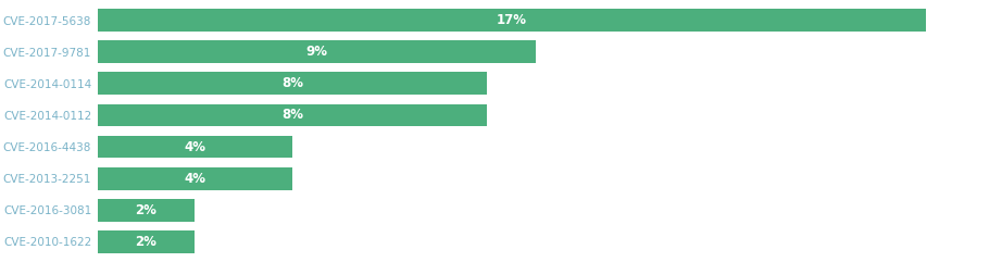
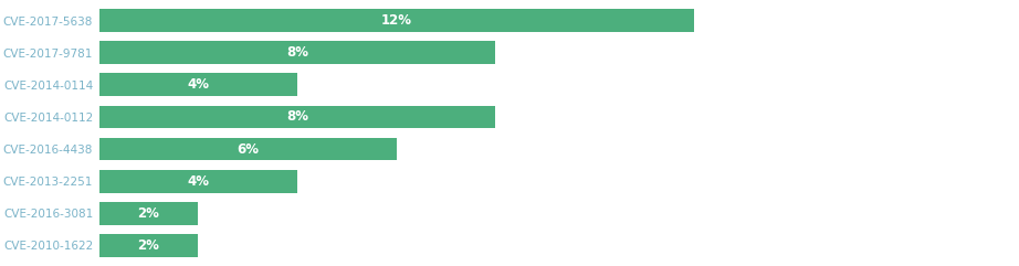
CVE-2017-5638: 17% -> 12%
CVE-2017-9781: 9% -> 8%
CVE-2014-0114: 8% -> 4%
CVE-2016-4438: 4% -> 6%
